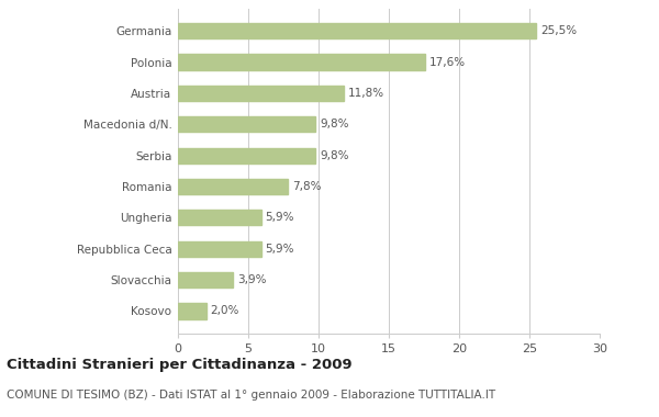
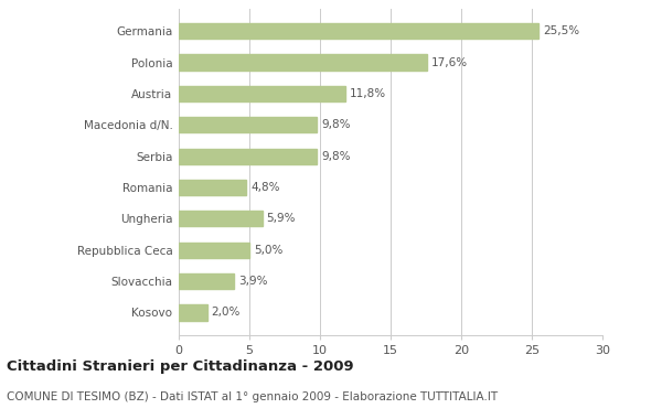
Romania: 7,8% -> 4,8%
Repubblica Ceca: 5,9% -> 5,0%
